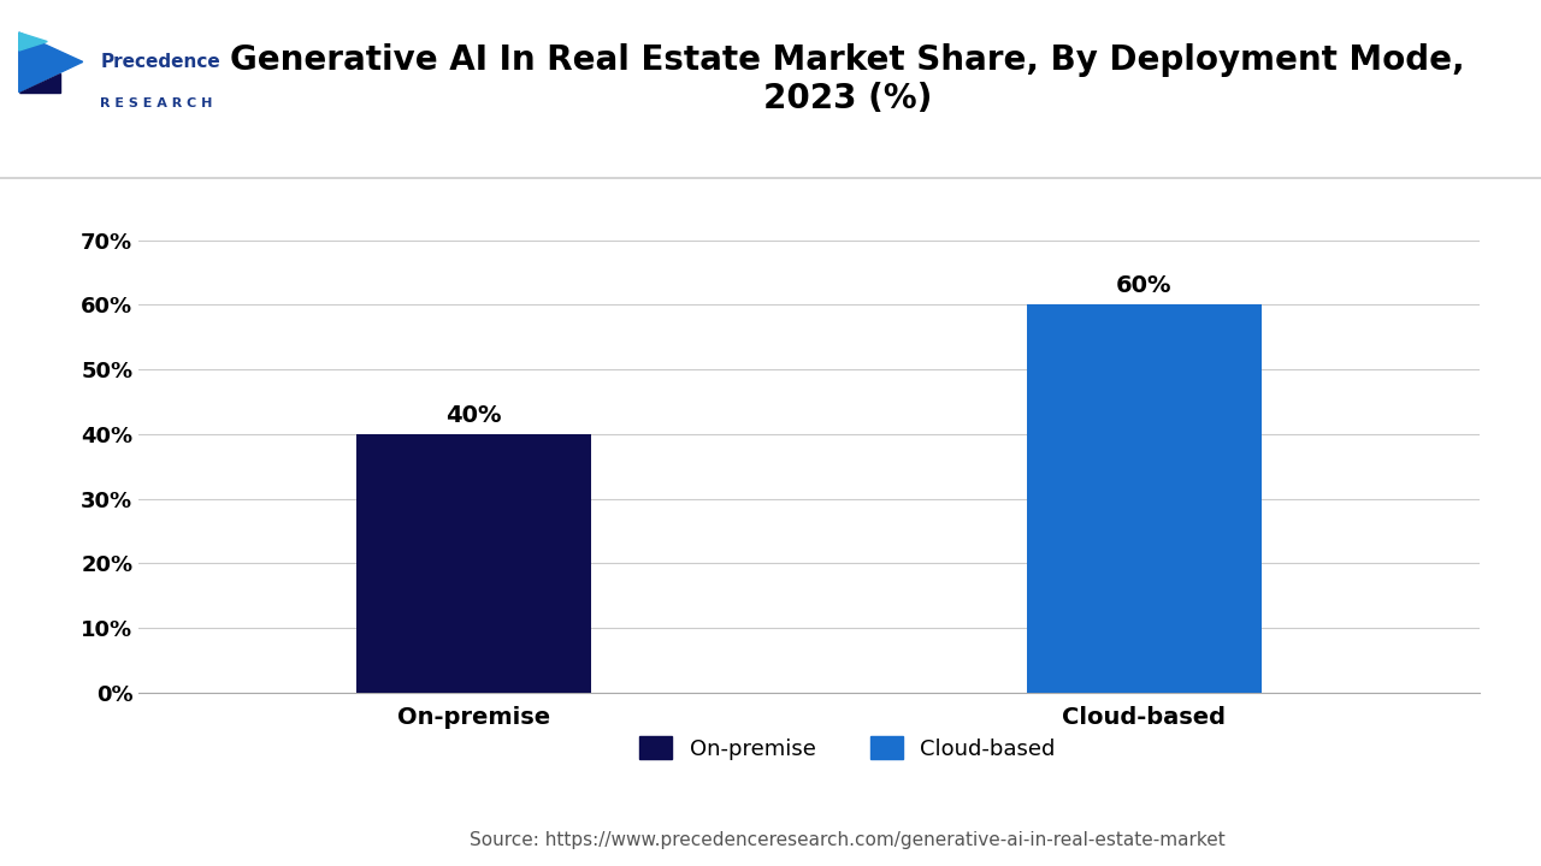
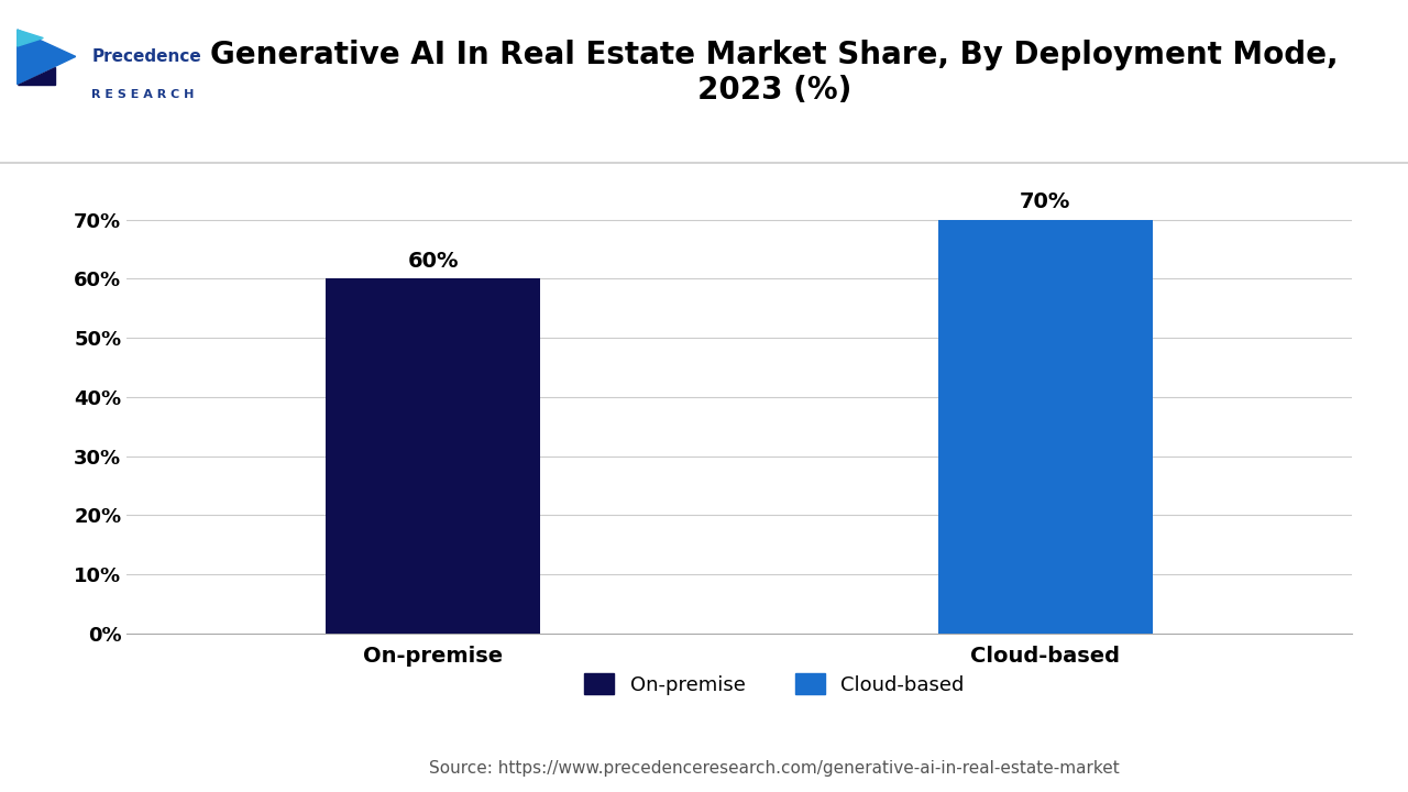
On-premise: 40% -> 60%
Cloud-based: 60% -> 70%
